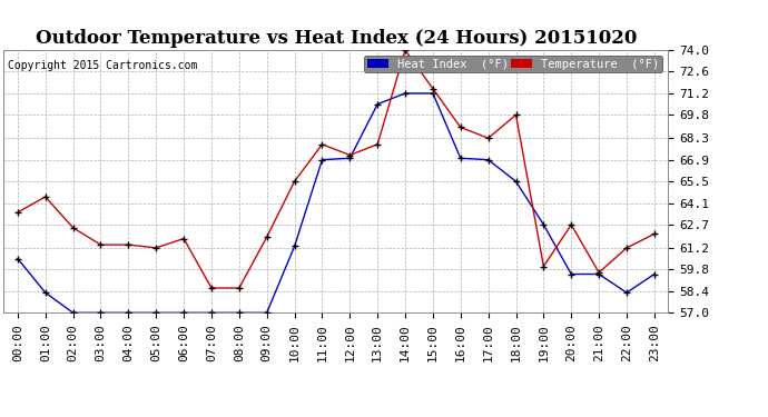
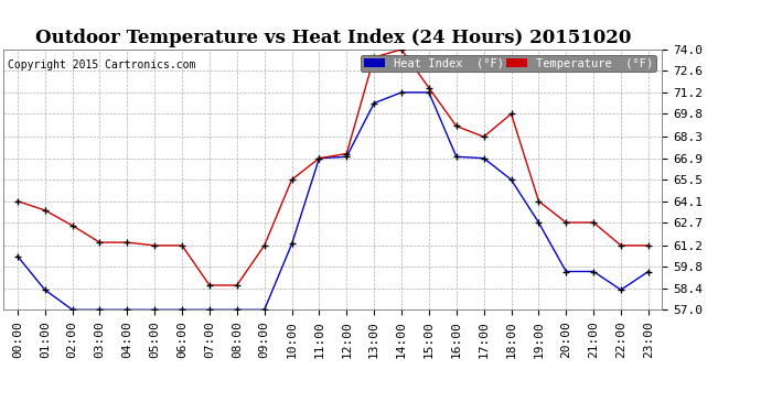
Temperature (°F)/00:00: 63.5 -> 64.1
Temperature (°F)/01:00: 64.5 -> 63.5
Temperature (°F)/06:00: 61.8 -> 61.2
Temperature (°F)/09:00: 61.9 -> 61.2
Temperature (°F)/11:00: 67.9 -> 66.9
Temperature (°F)/13:00: 67.9 -> 73.5
Temperature (°F)/19:00: 60.0 -> 64.1
Temperature (°F)/21:00: 59.6 -> 62.7
Temperature (°F)/23:00: 62.1 -> 61.2
